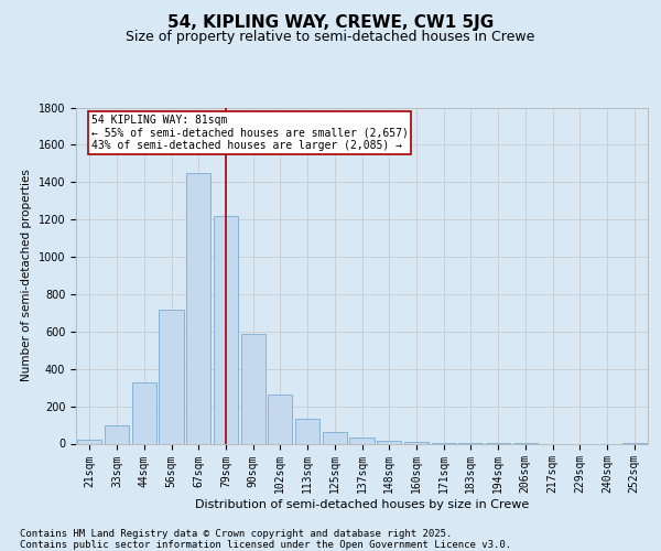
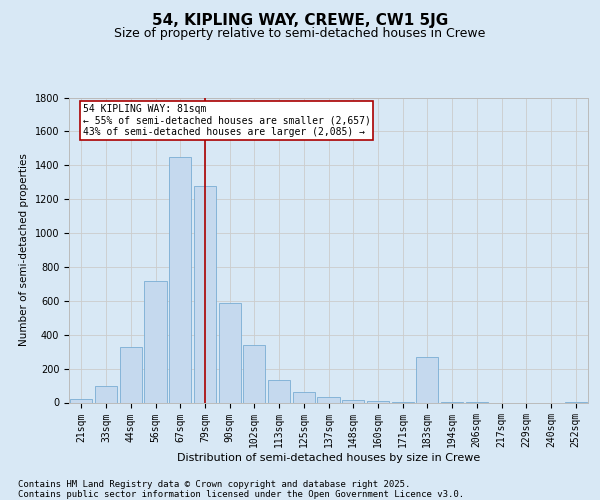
79sqm: 1220 -> 1280
102sqm: 260 -> 340
183sqm: 0 -> 270
